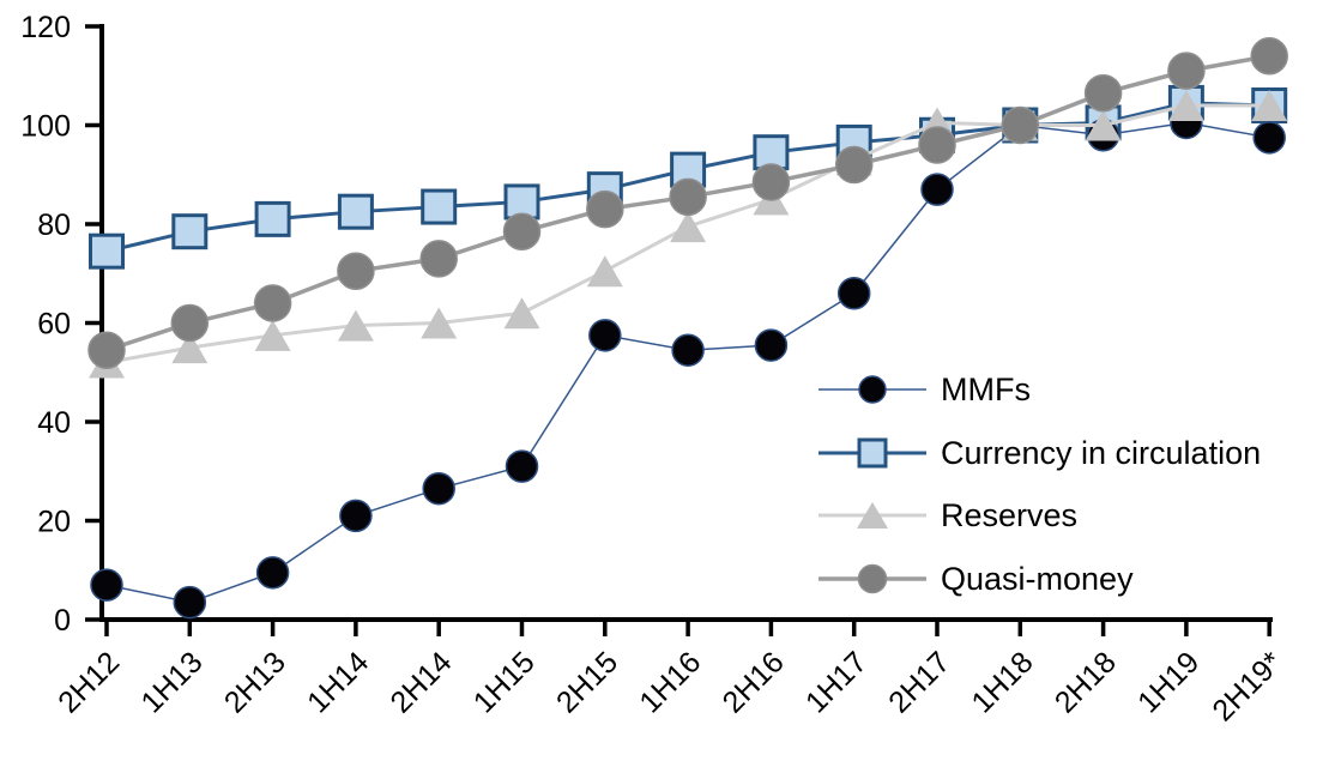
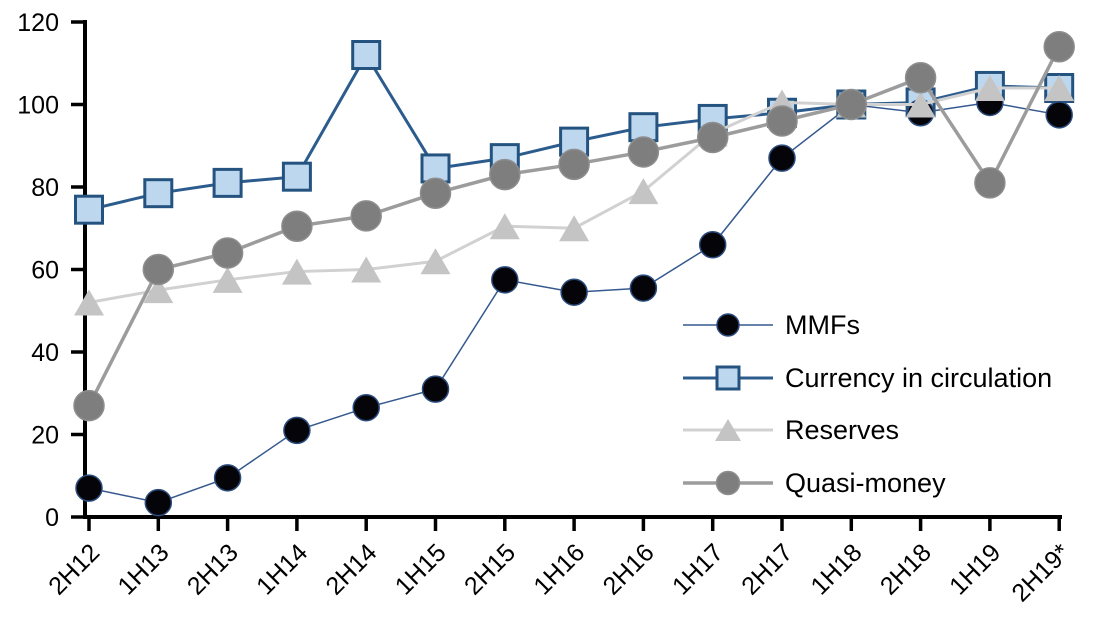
Quasi-money/2H12: 54 -> 27
Currency in circulation/2H14: 84 -> 112
Reserves/1H16: 80 -> 70
Reserves/2H16: 85 -> 79
Quasi-money/1H19: 111 -> 81
